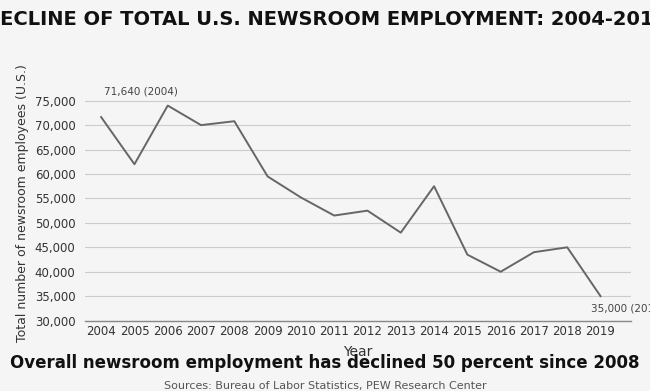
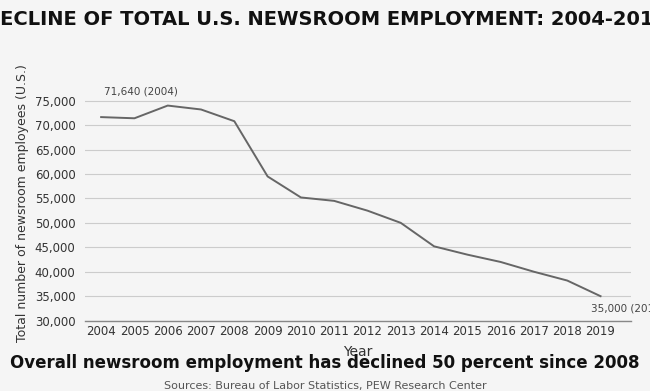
2005: 62,000 -> 71,400
2007: 70,000 -> 73,200
2011: 51,500 -> 54,500
2013: 48,000 -> 50,000
2014: 57,500 -> 45,200
2016: 40,000 -> 42,000
2017: 44,000 -> 40,000
2018: 45,000 -> 38,200
